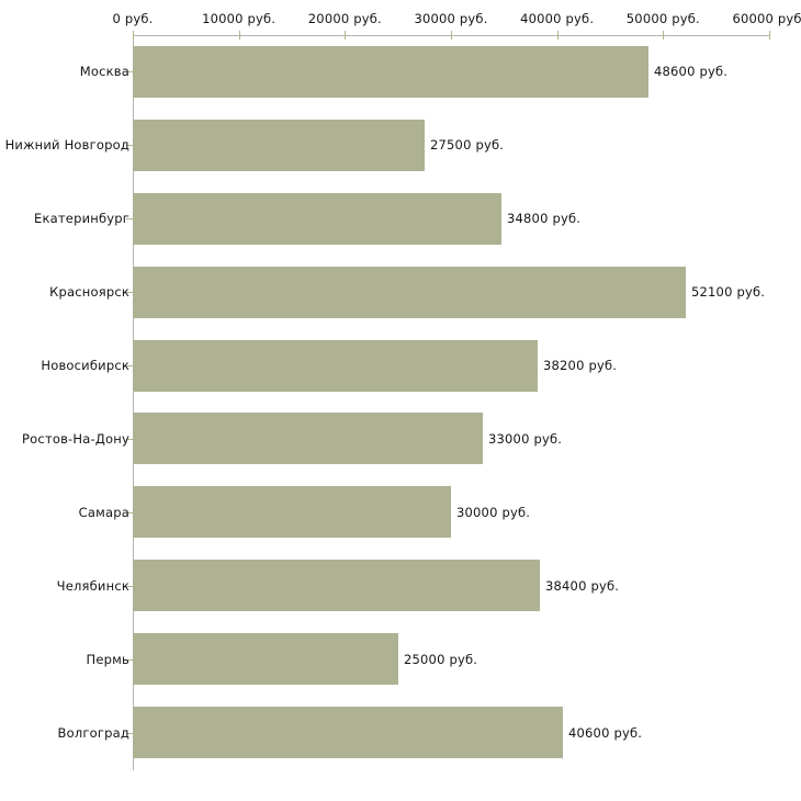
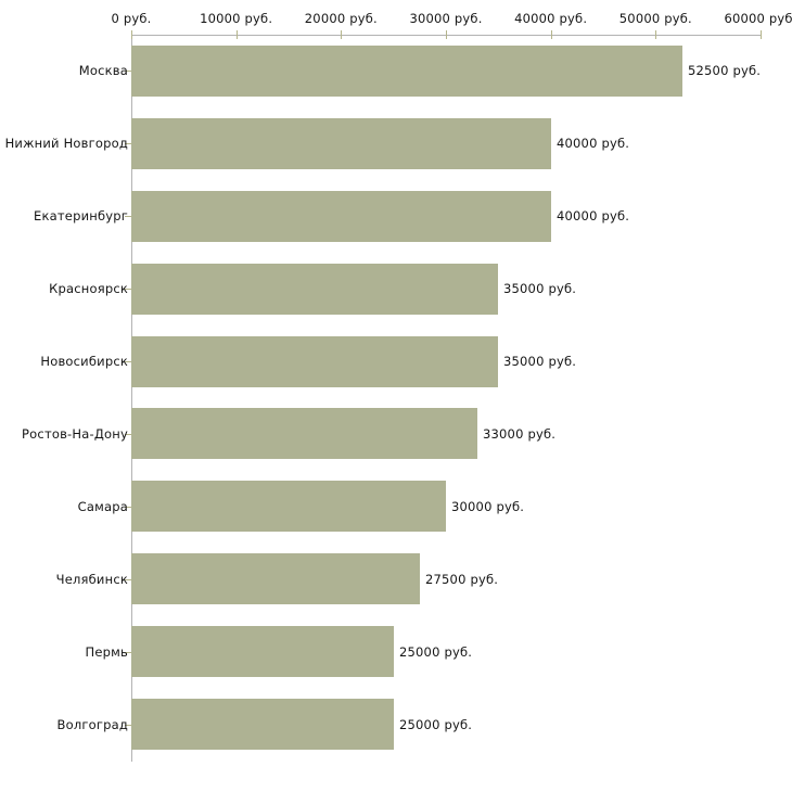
Москва: 48600 -> 52500
Нижний Новгород: 27500 -> 40000
Екатеринбург: 34800 -> 40000
Красноярск: 52100 -> 35000
Новосибирск: 38200 -> 35000
Челябинск: 38400 -> 27500
Волгоград: 40600 -> 25000
